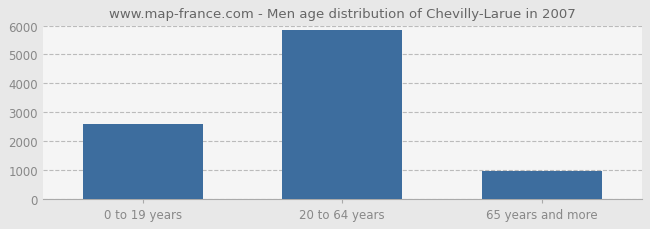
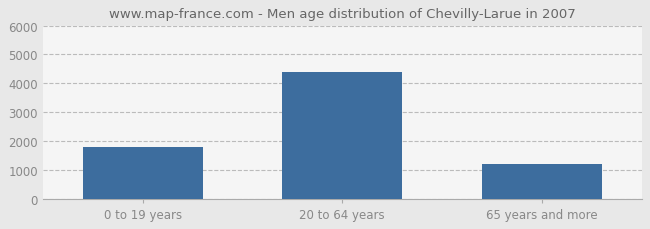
0 to 19 years: 2600 -> 1800
20 to 64 years: 5850 -> 4400
65 years and more: 950 -> 1200
